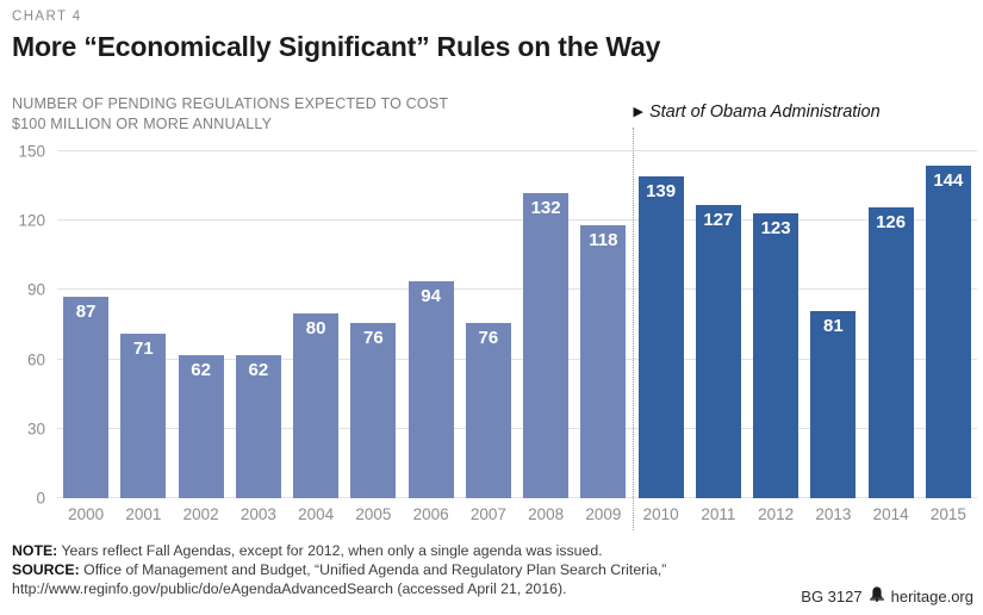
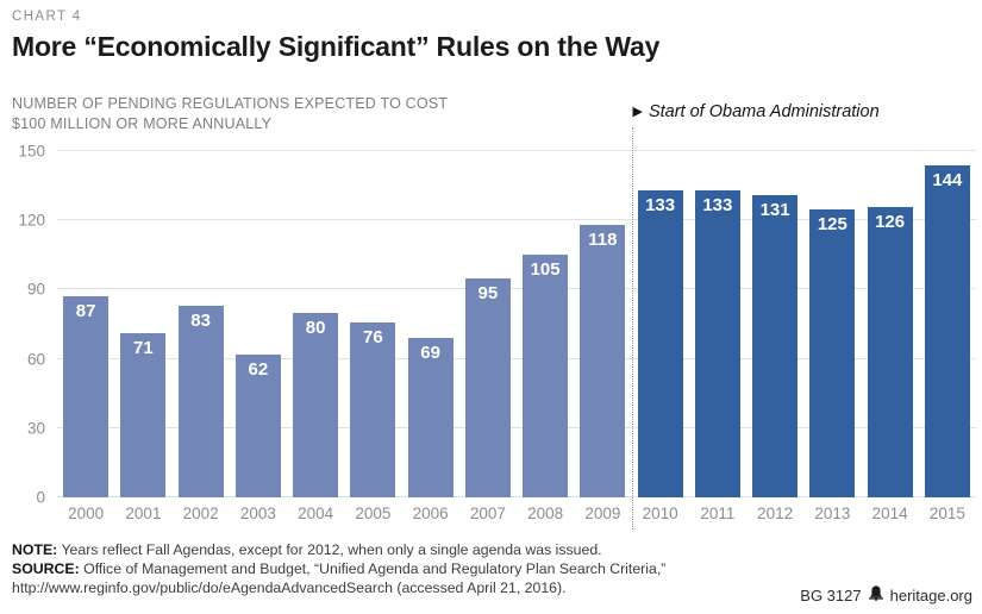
2002: 62 -> 83
2006: 94 -> 69
2007: 76 -> 95
2008: 132 -> 105
2010: 139 -> 133
2011: 127 -> 133
2012: 123 -> 131
2013: 81 -> 125
